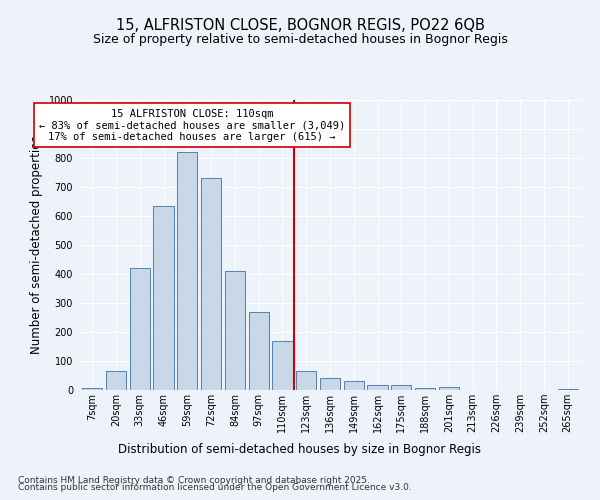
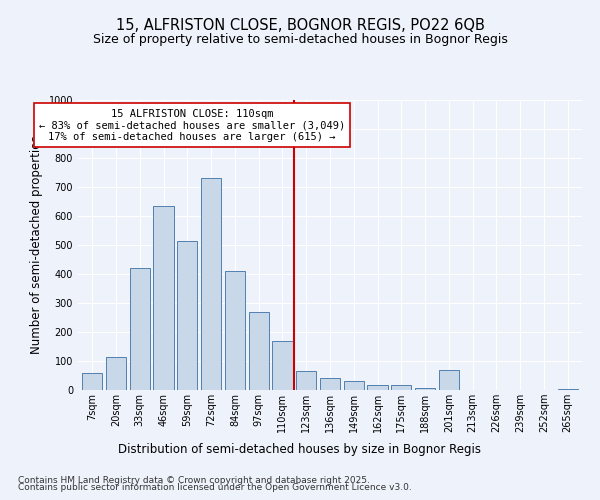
7sqm: 7 -> 60
20sqm: 65 -> 115
59sqm: 820 -> 515
201sqm: 10 -> 70
